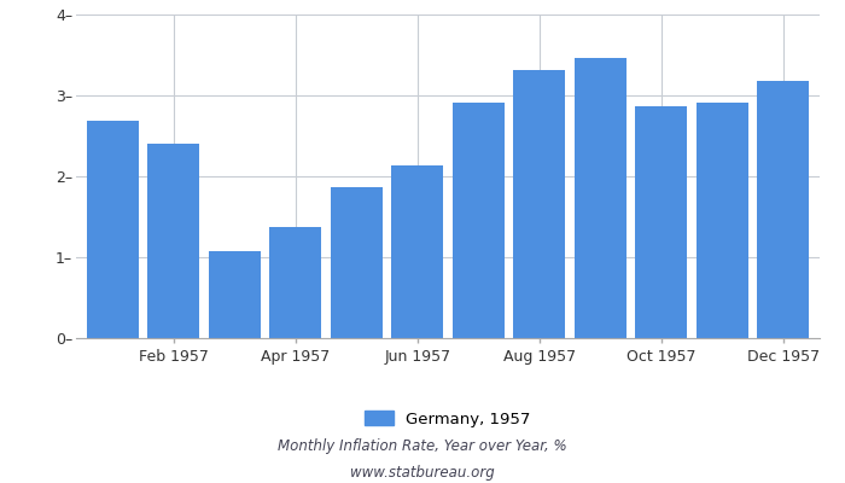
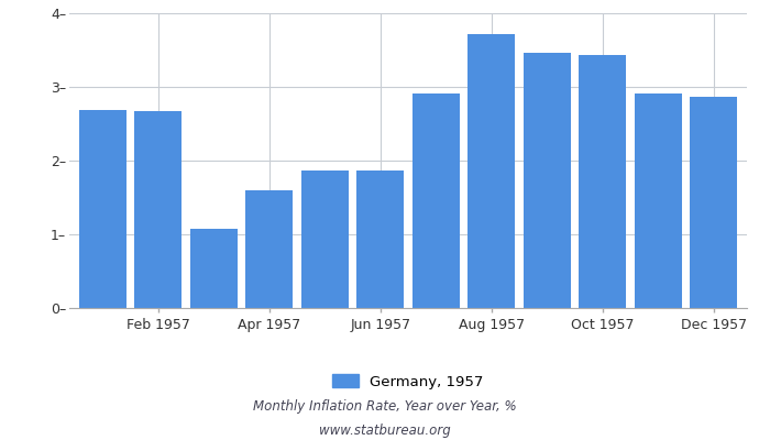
Feb 1957: 2.40– -> 2.67–
Apr 1957: 1.38– -> 1.59–
Jun 1957: 2.14– -> 1.86–
Aug 1957: 3.32– -> 3.72–
Oct 1957: 2.86– -> 3.44–
Dec 1957: 3.18– -> 2.87–
